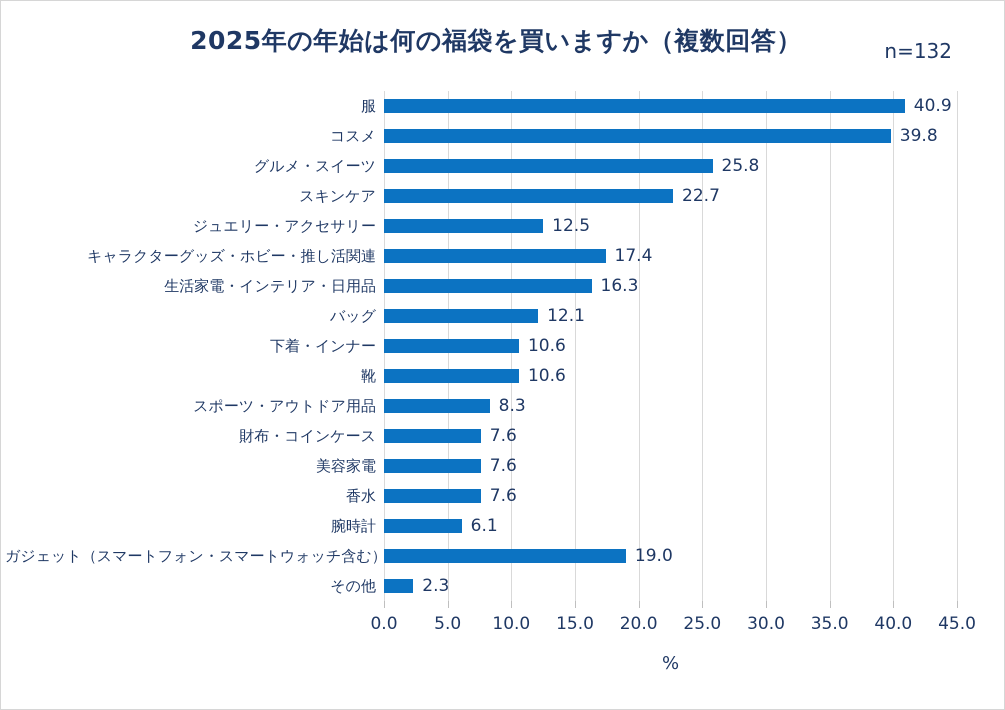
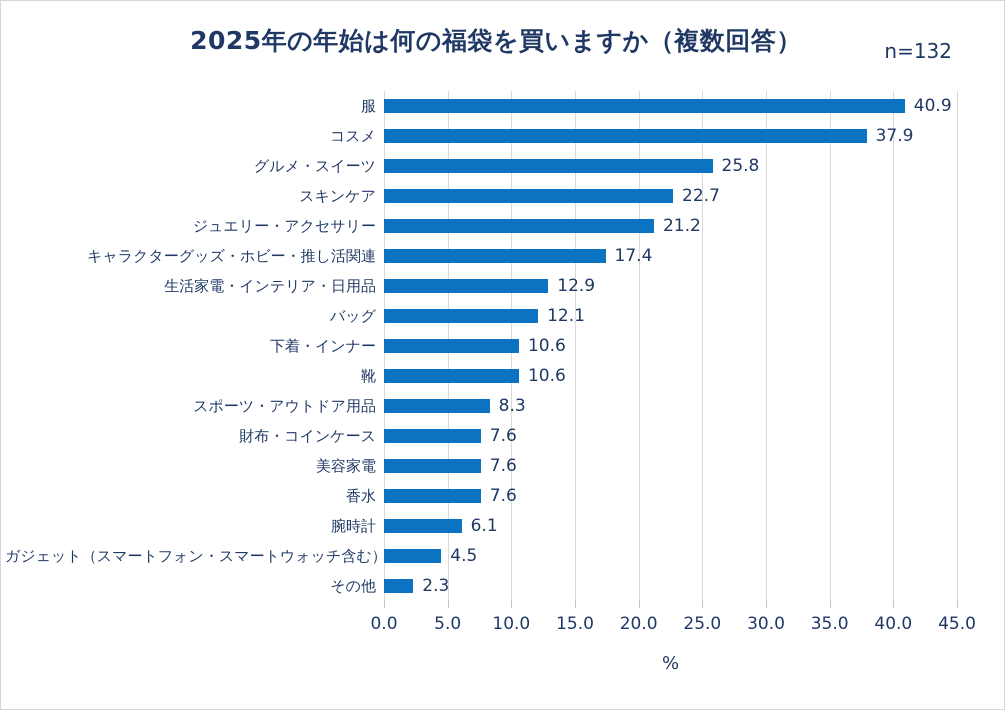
コスメ: 39.8 -> 37.9
ジュエリー・アクセサリー: 12.5 -> 21.2
生活家電・インテリア・日用品: 16.3 -> 12.9
ガジェット（スマートフォン・スマートウォッチ含む）: 19.0 -> 4.5
